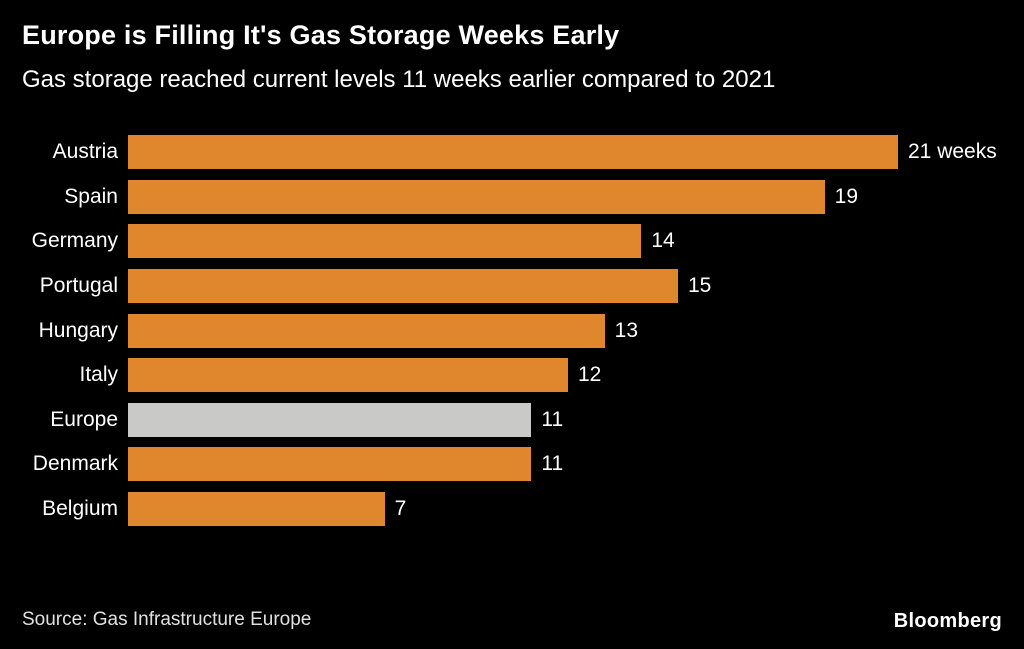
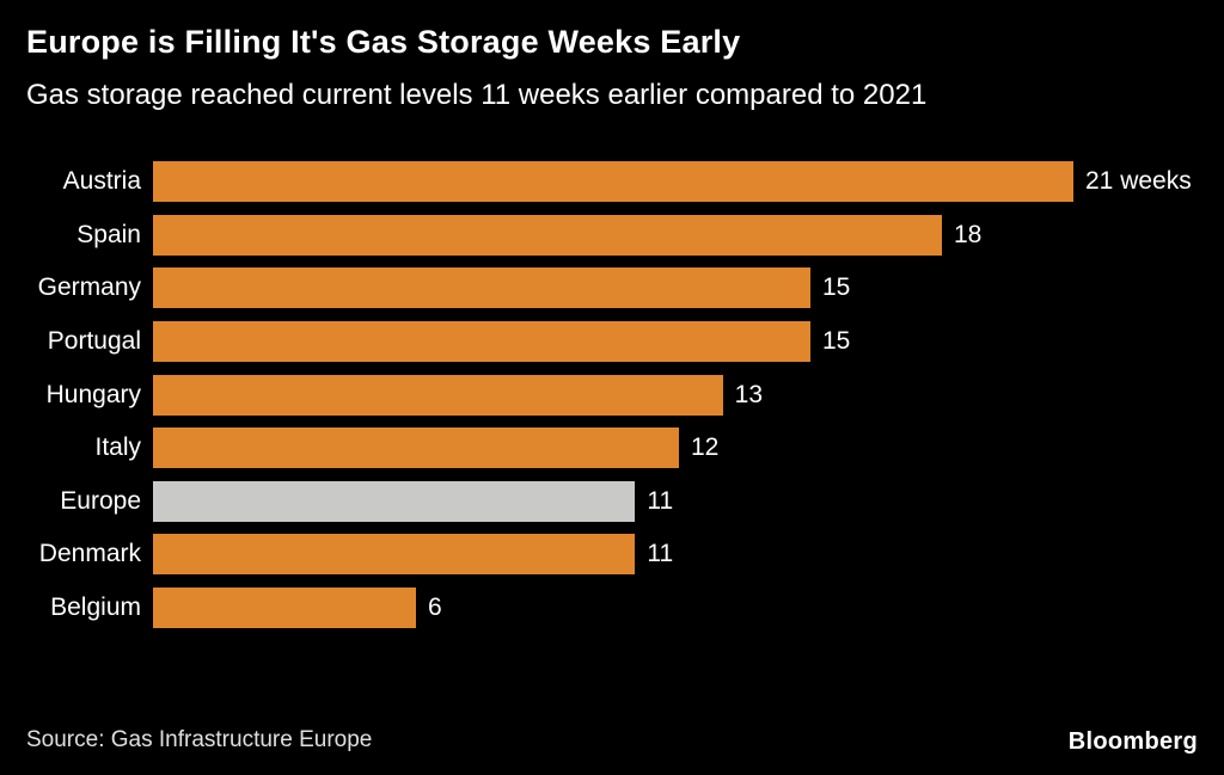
Spain: 19 -> 18
Germany: 14 -> 15
Belgium: 7 -> 6
